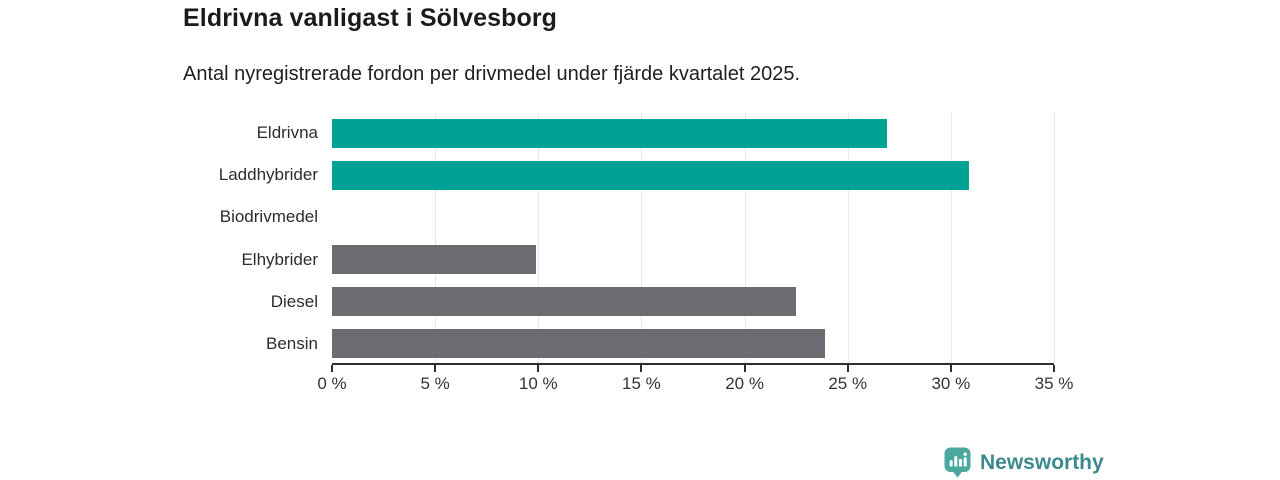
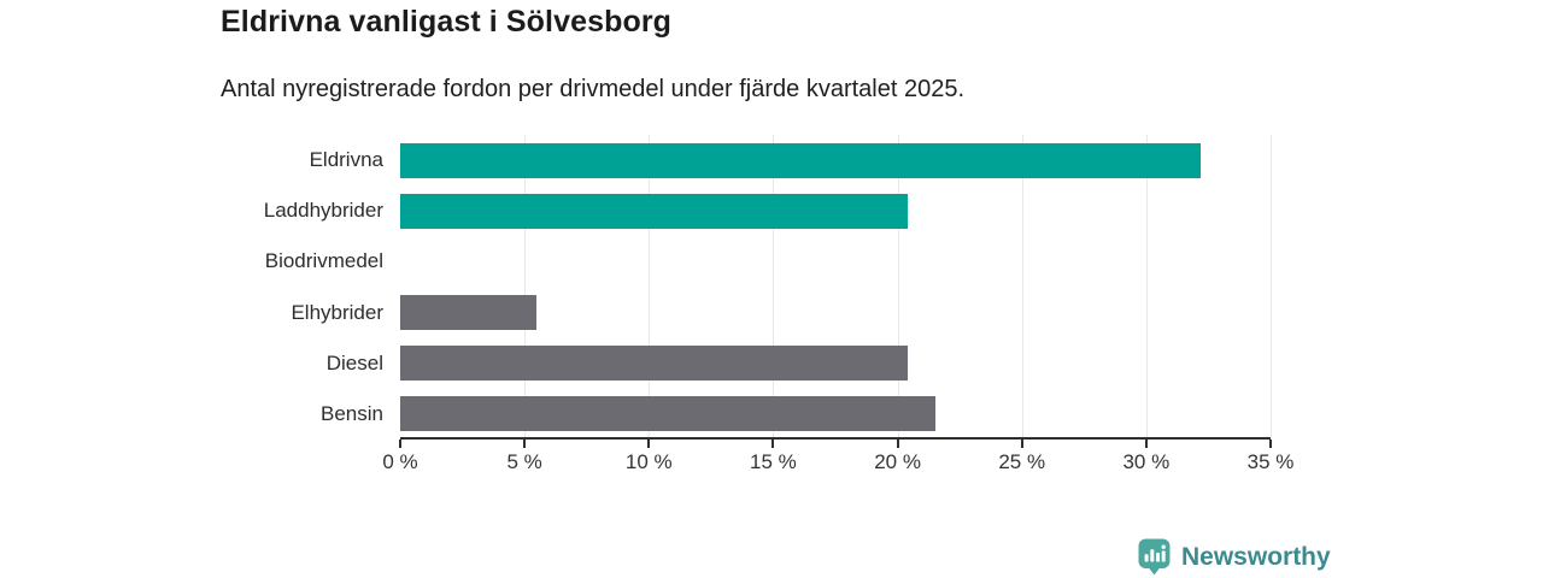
Eldrivna: 26.9% -> 32.2%
Laddhybrider: 30.9% -> 20.4%
Elhybrider: 9.9% -> 5.5%
Diesel: 22.5% -> 20.4%
Bensin: 23.9% -> 21.5%
